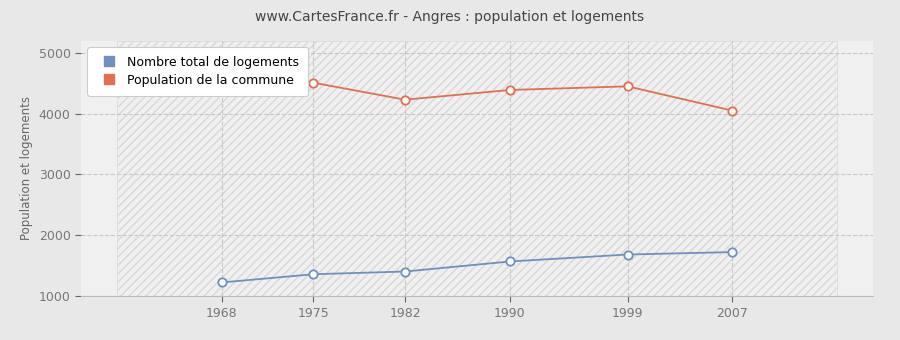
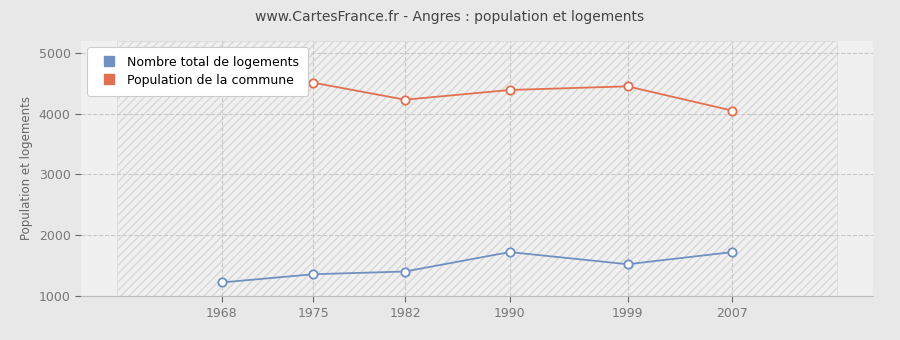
Nombre total de logements/1990: 1560 -> 1720
Nombre total de logements/1999: 1680 -> 1520
